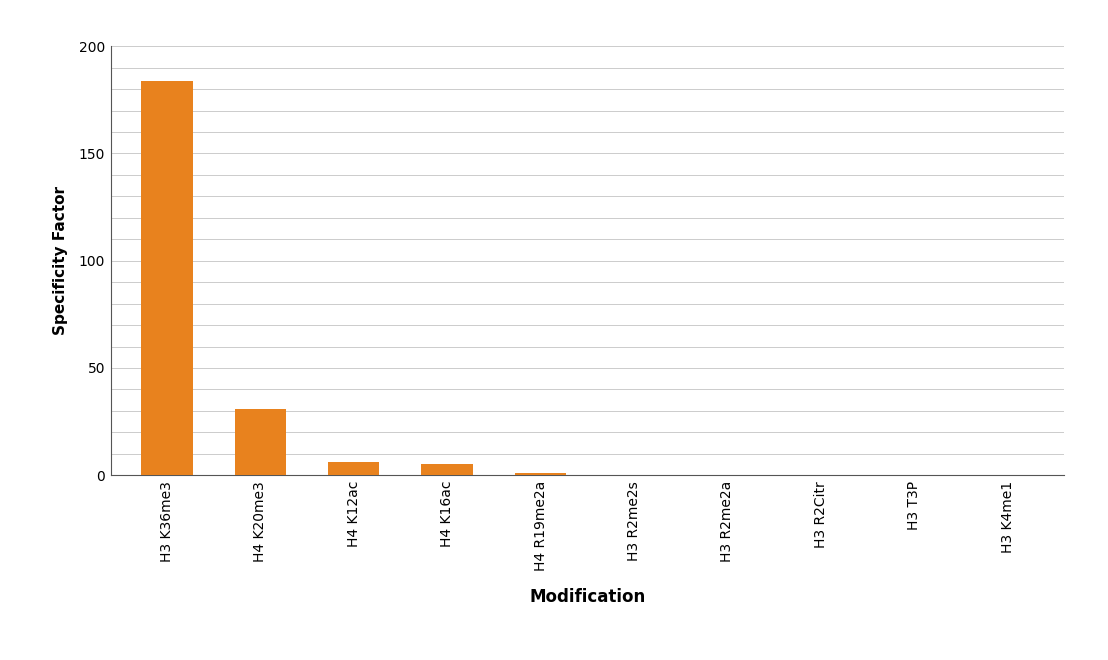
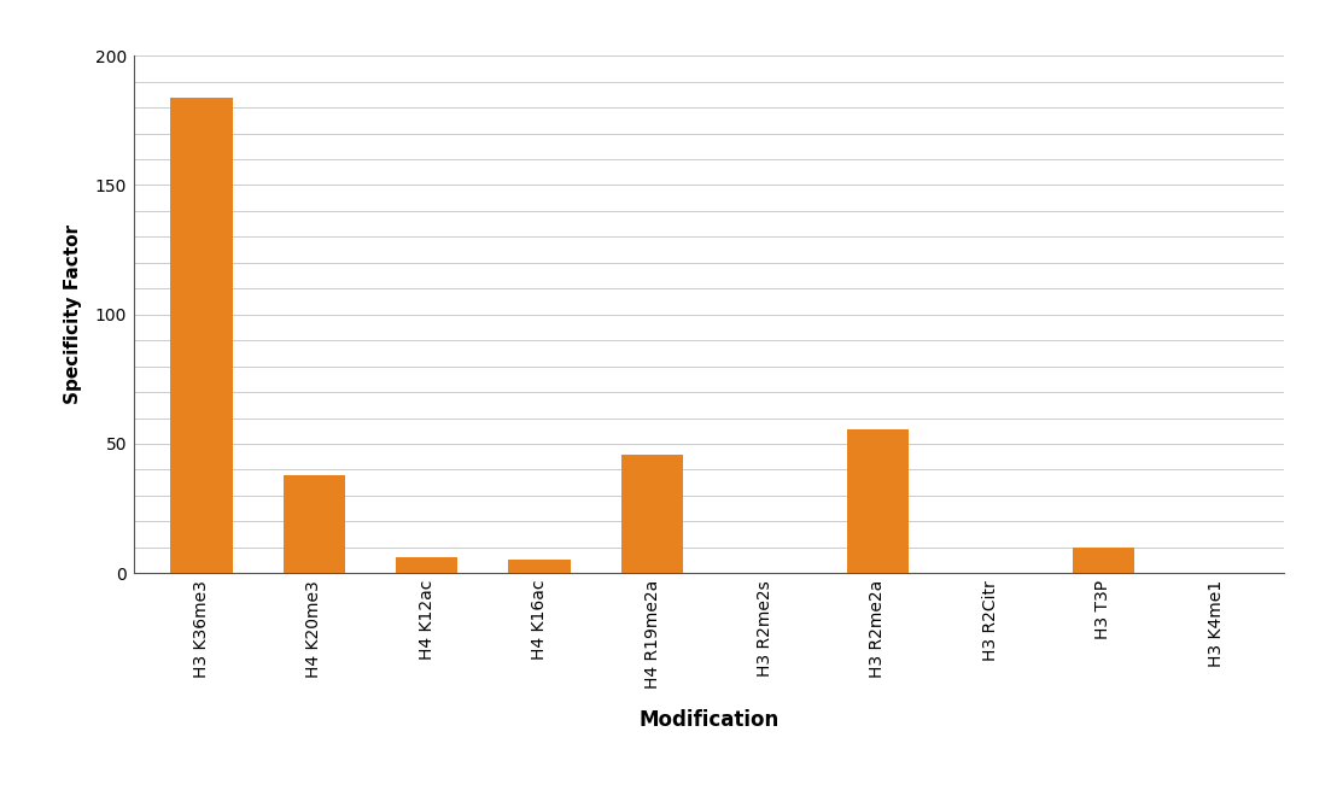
H4 K20me3: 31.0 -> 38.0
H4 R19me2a: 1.2 -> 46.0
H3 R2me2a: 0.3 -> 55.5
H3 T3P: 0.2 -> 10.0
